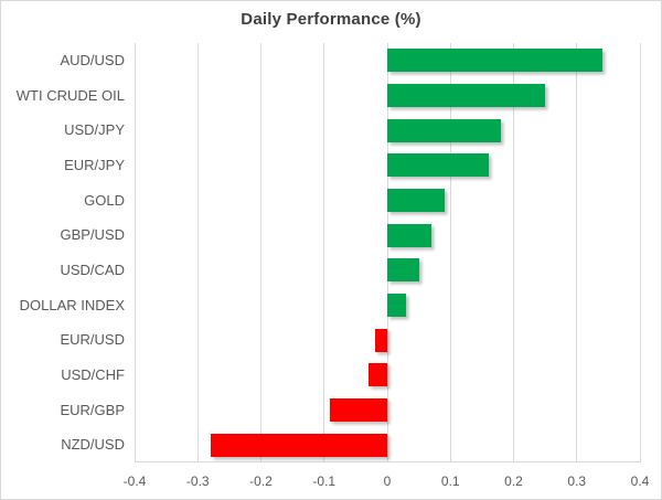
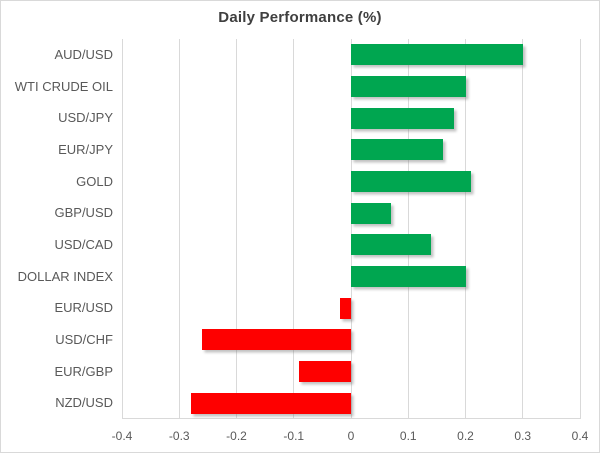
AUD/USD: 0.34 -> 0.30
WTI CRUDE OIL: 0.25 -> 0.20
GOLD: 0.09 -> 0.21
USD/CAD: 0.05 -> 0.14
DOLLAR INDEX: 0.03 -> 0.20
USD/CHF: -0.03 -> -0.26
